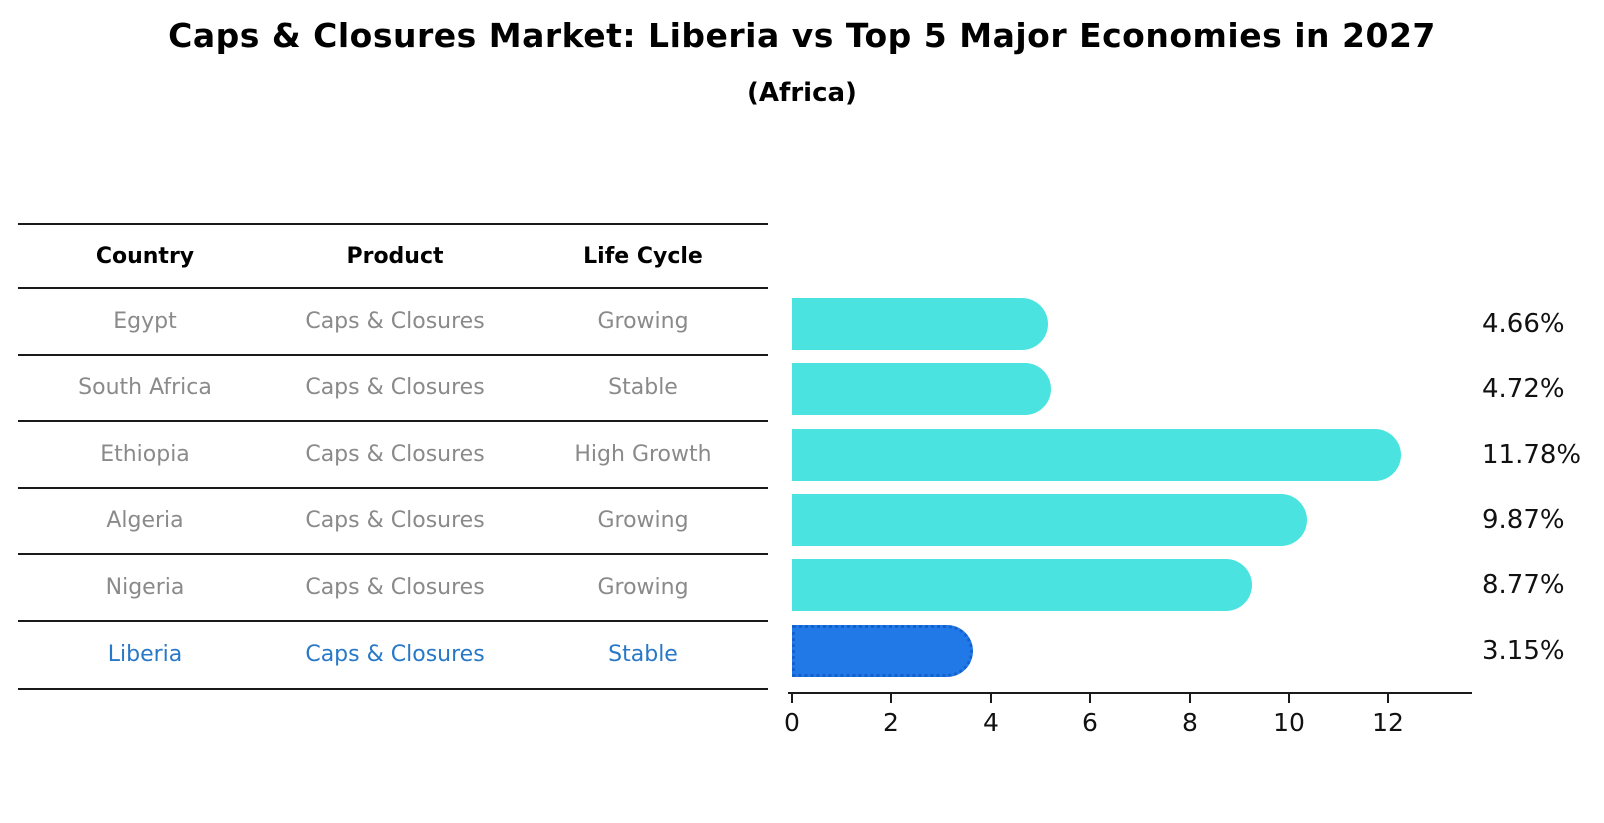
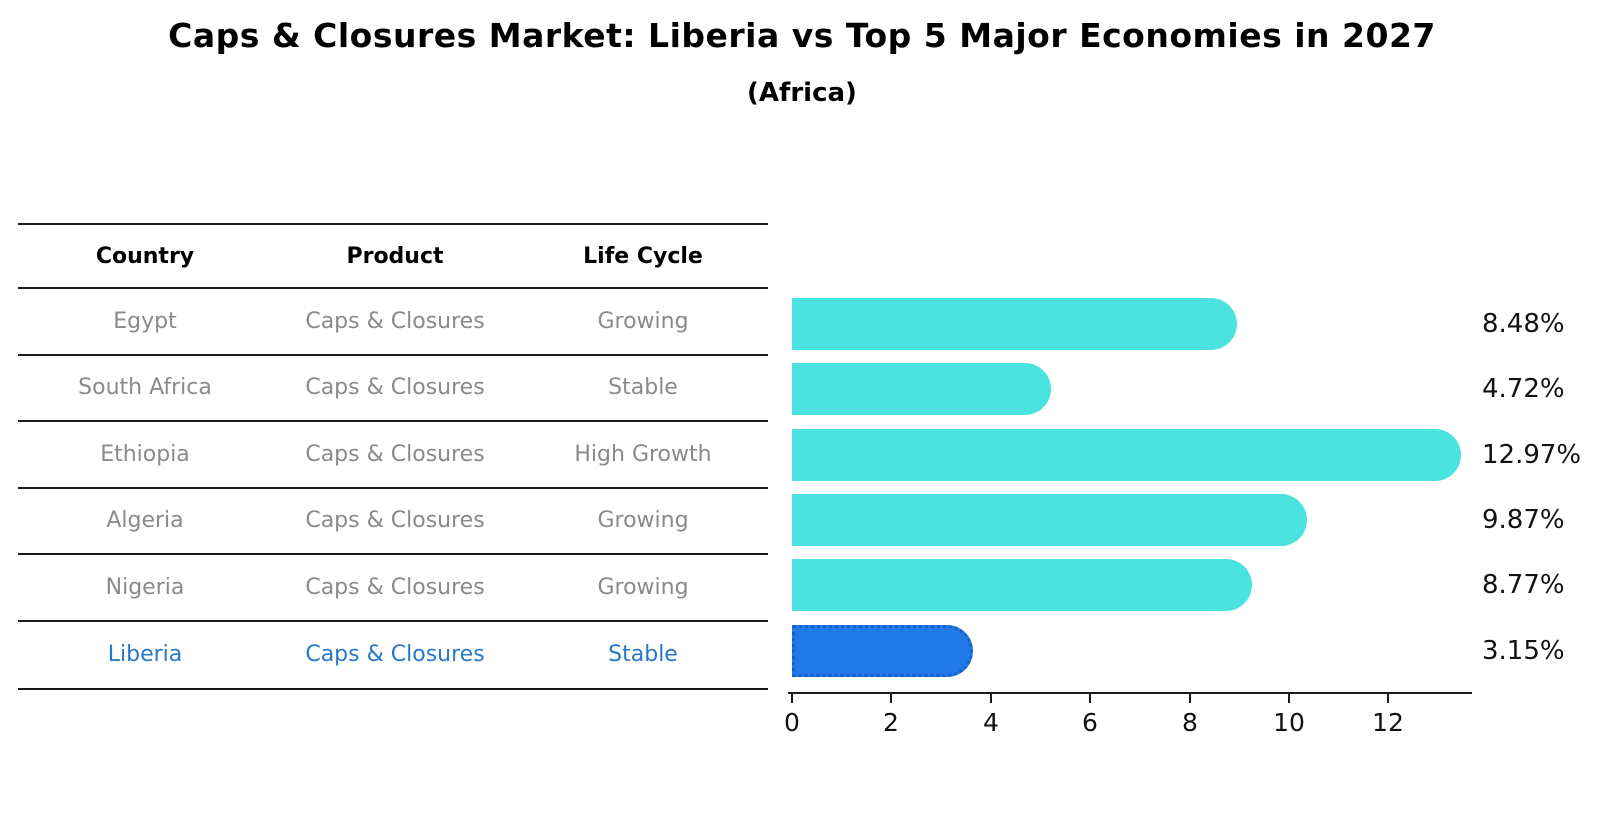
Egypt: 4.66% -> 8.48%
Ethiopia: 11.78% -> 12.97%
